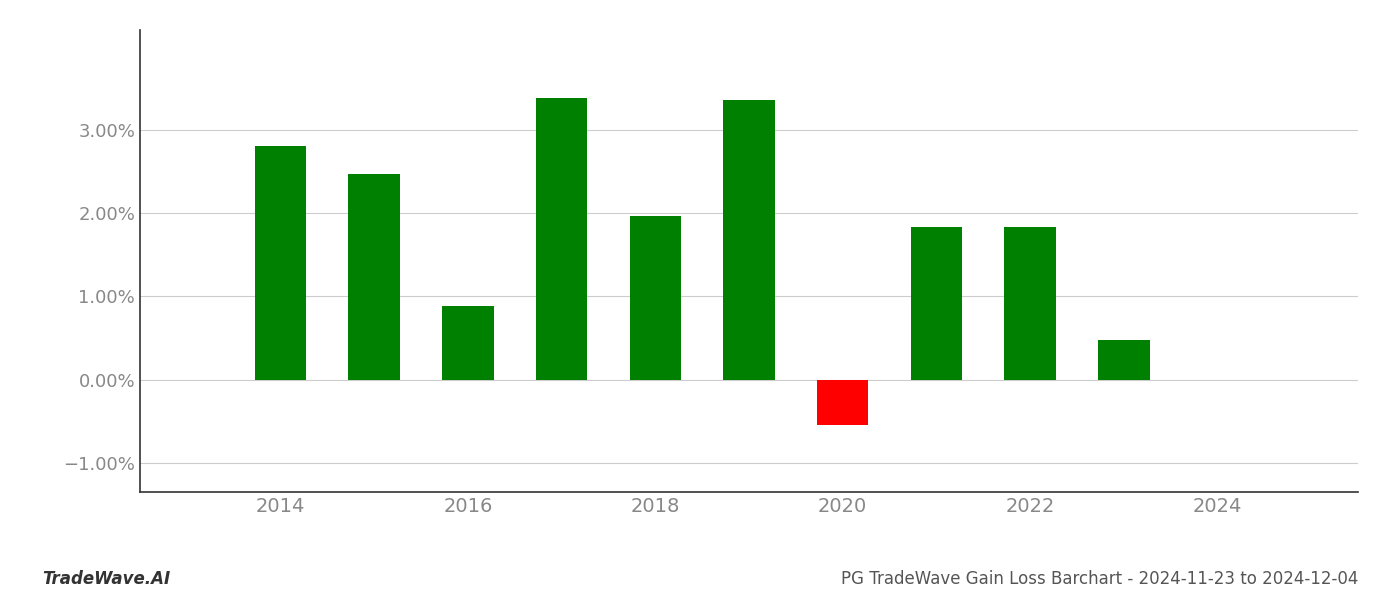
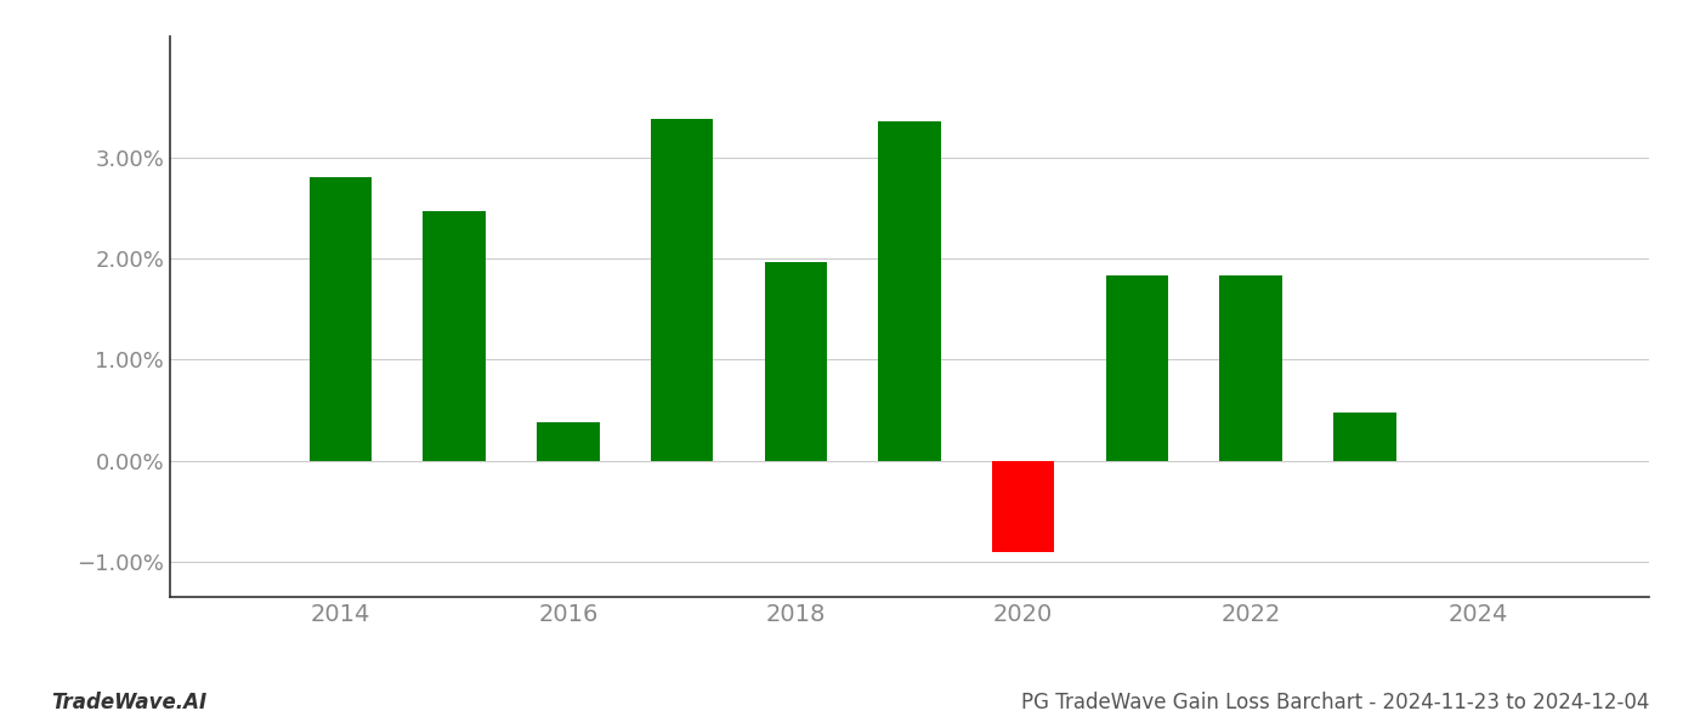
2016: 0.88% -> 0.38%
2020: -0.54% -> -0.90%
